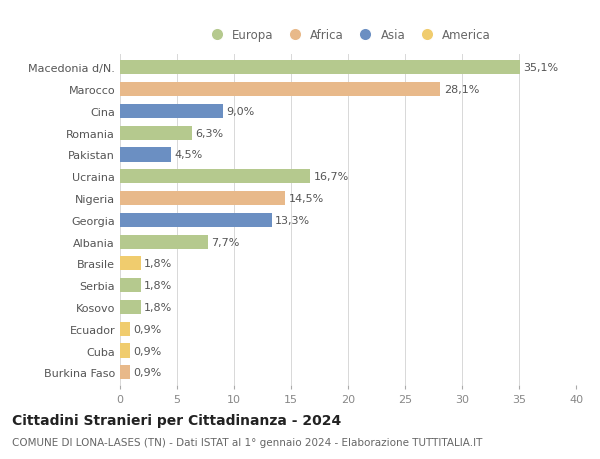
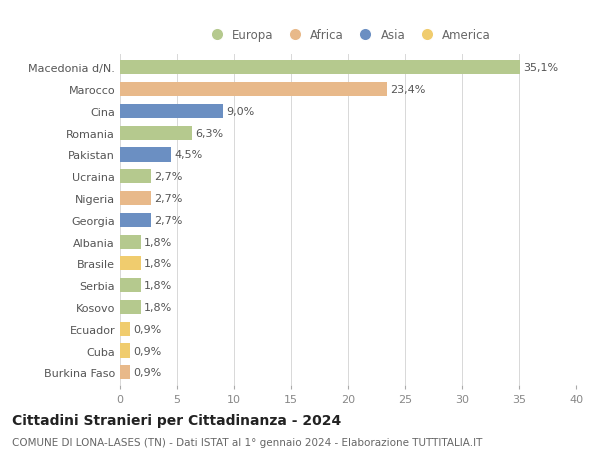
Marocco: 28,1% -> 23,4%
Ucraina: 16,7% -> 2,7%
Nigeria: 14,5% -> 2,7%
Georgia: 13,3% -> 2,7%
Albania: 7,7% -> 1,8%
